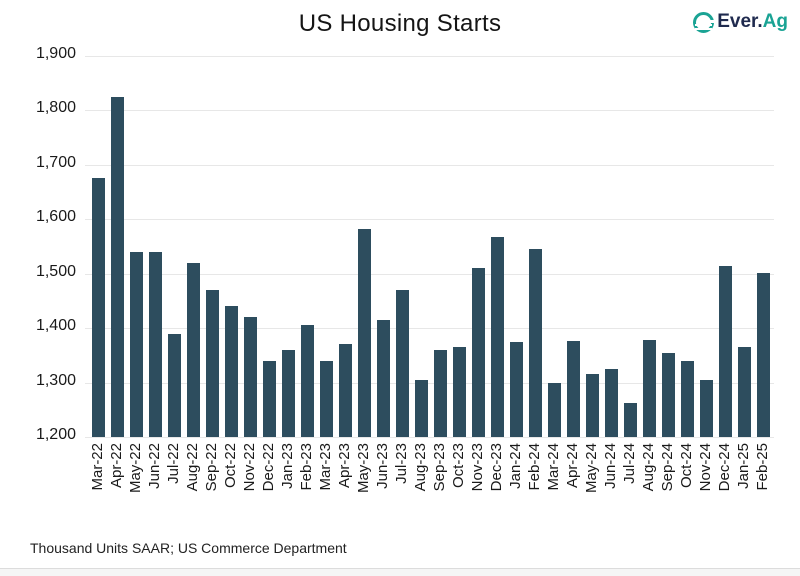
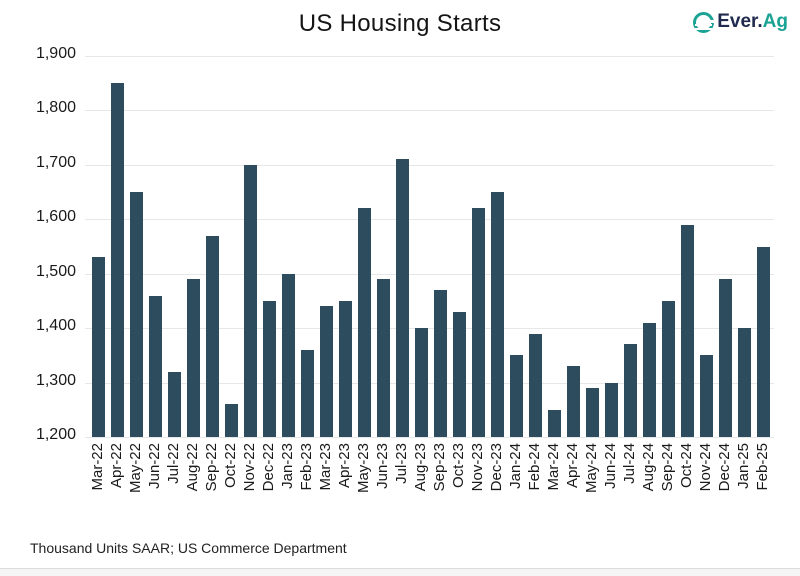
Mar-22: 1680 -> 1530
Apr-22: 1820 -> 1850
May-22: 1540 -> 1650
Jun-22: 1540 -> 1460
Jul-22: 1390 -> 1320
Aug-22: 1520 -> 1490
Sep-22: 1470 -> 1570
Oct-22: 1440 -> 1260
Nov-22: 1420 -> 1700
Dec-22: 1340 -> 1450
Jan-23: 1360 -> 1500
Feb-23: 1400 -> 1360
Mar-23: 1340 -> 1440
Apr-23: 1370 -> 1450
May-23: 1580 -> 1620
Jun-23: 1420 -> 1490
Jul-23: 1470 -> 1710
Aug-23: 1300 -> 1400
Sep-23: 1360 -> 1470
Oct-23: 1360 -> 1430
Nov-23: 1510 -> 1620
Dec-23: 1570 -> 1650
Jan-24: 1380 -> 1350
Feb-24: 1550 -> 1390
Mar-24: 1300 -> 1250
Apr-24: 1380 -> 1330
May-24: 1320 -> 1290
Jun-24: 1320 -> 1300
Jul-24: 1260 -> 1370
Aug-24: 1380 -> 1410
Sep-24: 1360 -> 1450
Oct-24: 1340 -> 1590
Nov-24: 1300 -> 1350
Dec-24: 1520 -> 1490
Jan-25: 1370 -> 1400
Feb-25: 1500 -> 1550
